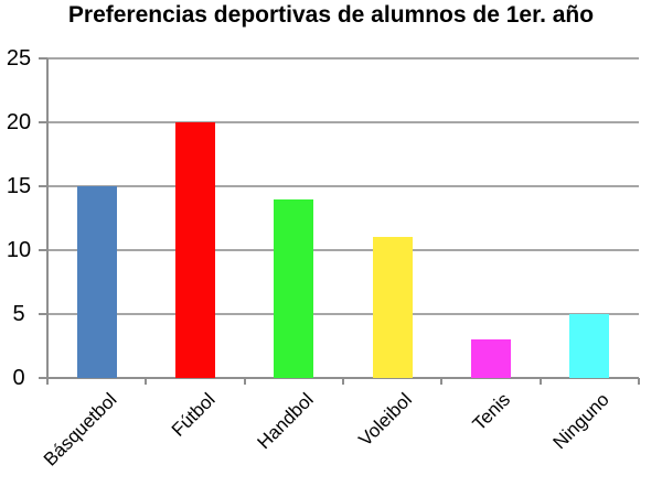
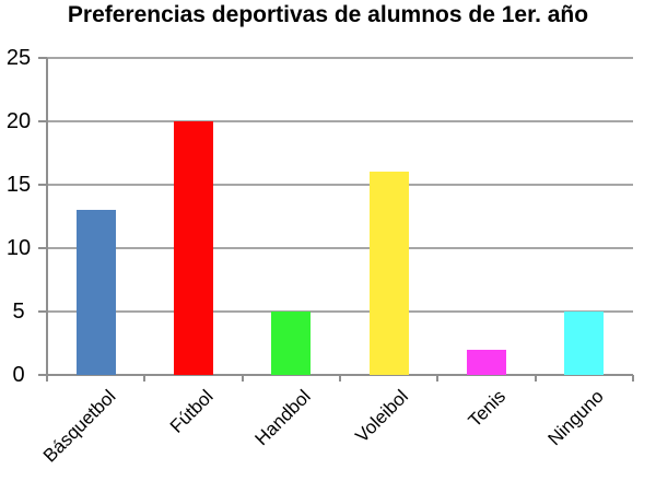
Básquetbol: 15 -> 13
Handbol: 14 -> 5
Voleibol: 11 -> 16
Tenis: 3 -> 2
